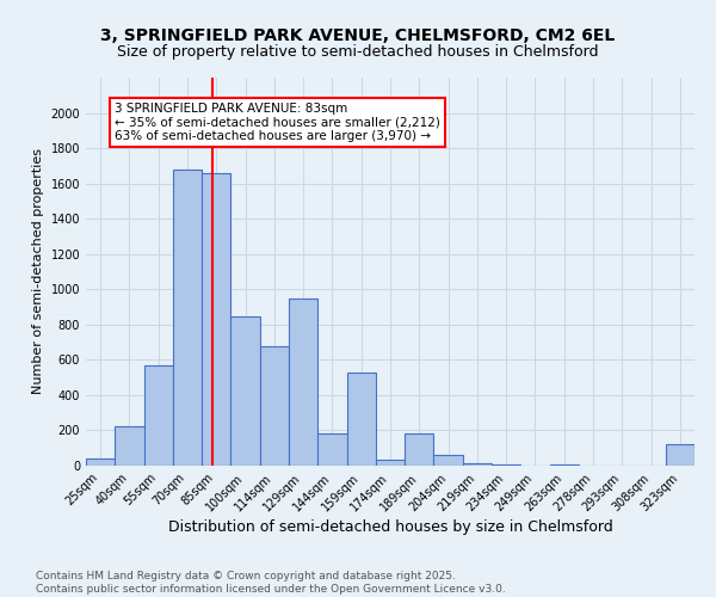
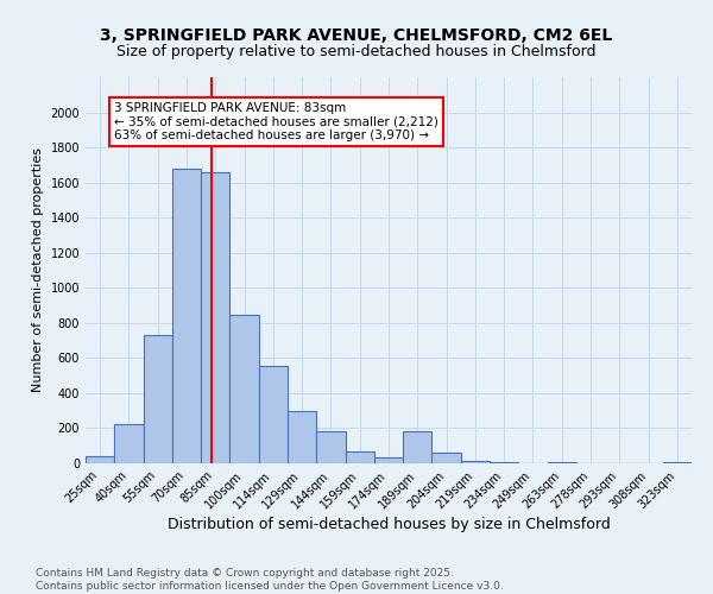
55sqm: 570 -> 730
114sqm: 680 -> 560
129sqm: 950 -> 300
159sqm: 530 -> 60
323sqm: 120 -> 0
